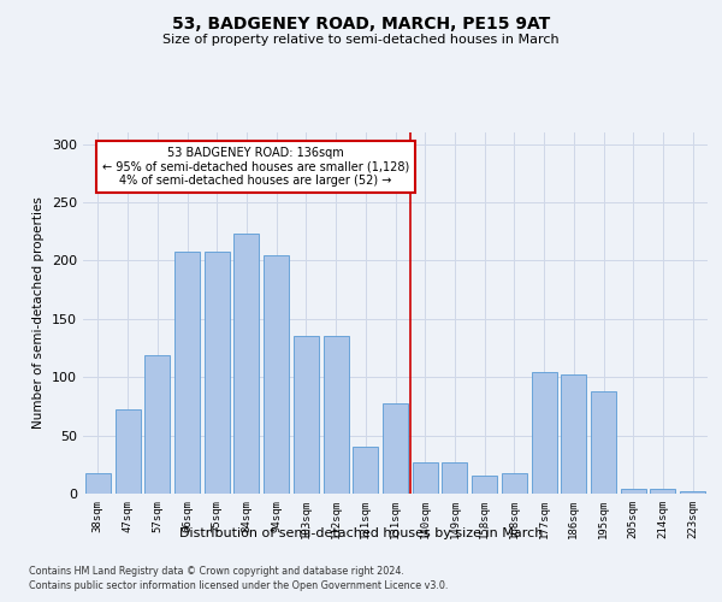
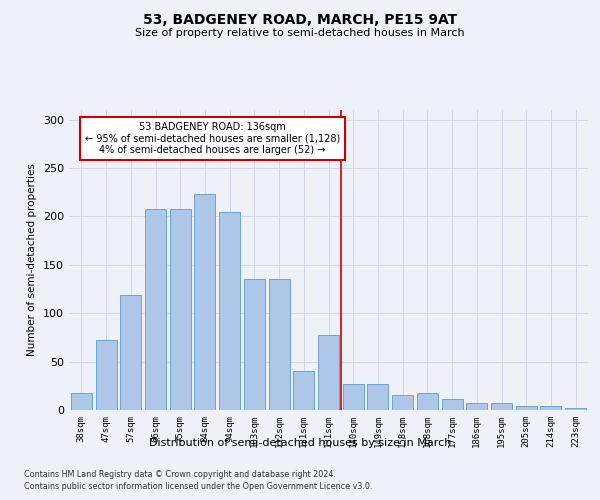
177sqm: 104 -> 11
186sqm: 102 -> 7
195sqm: 88 -> 7
